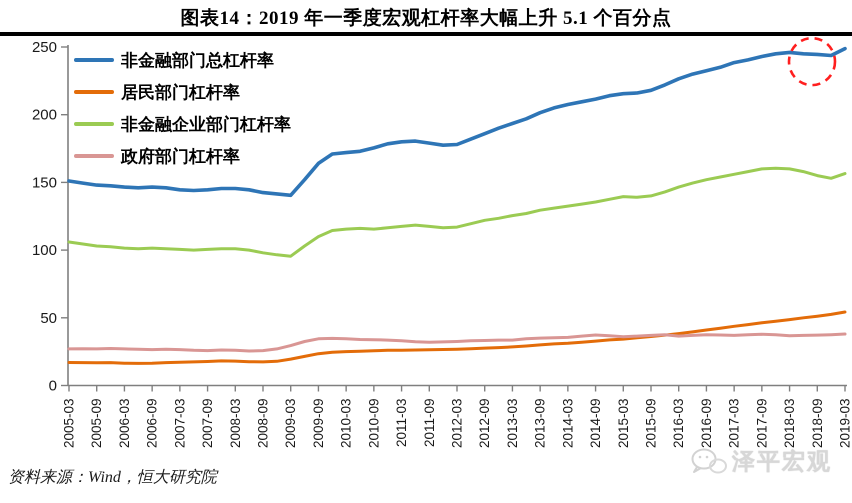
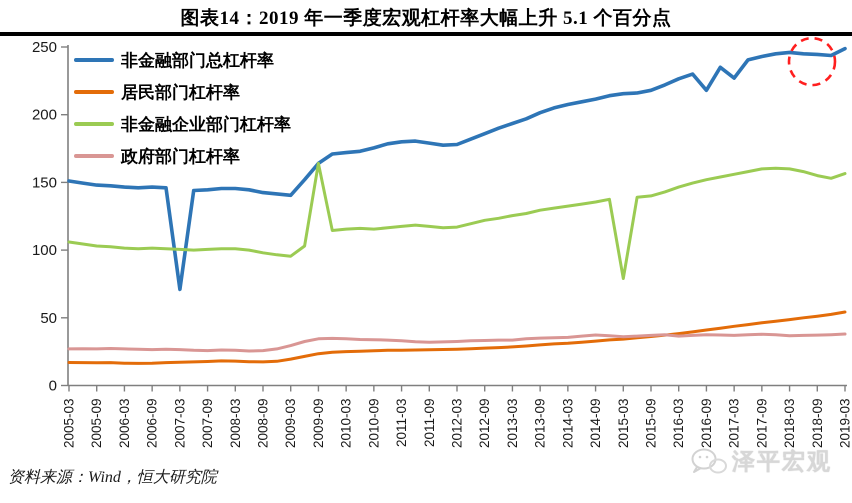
非金融部门总杠杆率/2007-03: 144 -> 71
非金融企业部门杠杆率/2009-09: 110 -> 164
非金融企业部门杠杆率/2015-03: 140 -> 79
非金融部门总杠杆率/2016-09: 232 -> 218
非金融部门总杠杆率/2017-03: 238 -> 227
